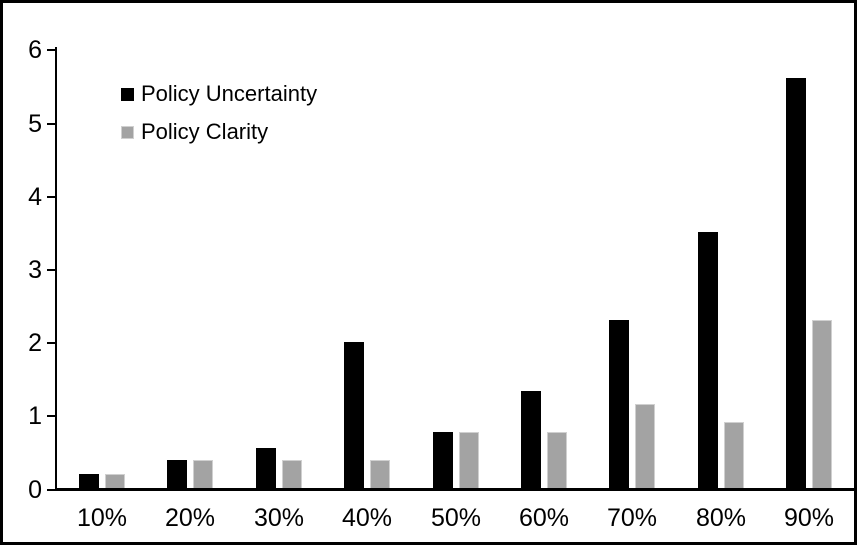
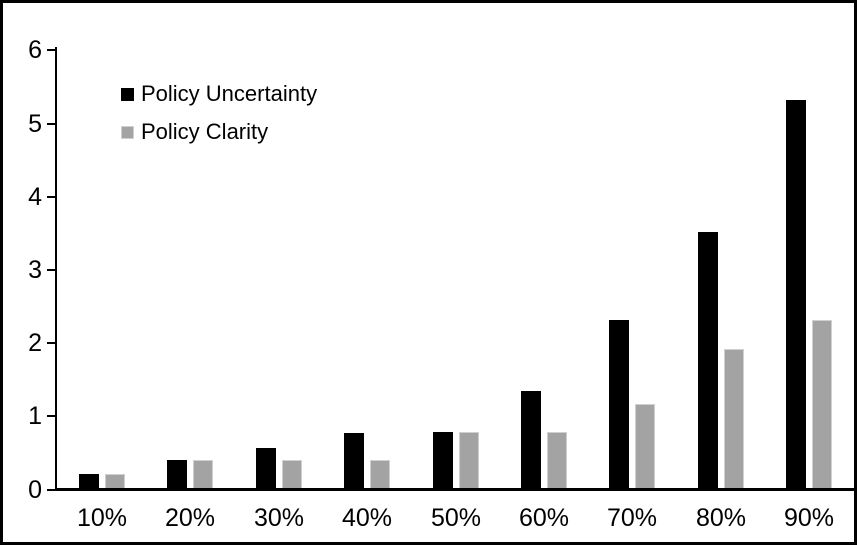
Policy Uncertainty/40%: 2.0 -> 0.8
Policy Clarity/80%: 0.9 -> 1.9
Policy Uncertainty/90%: 5.6 -> 5.3
